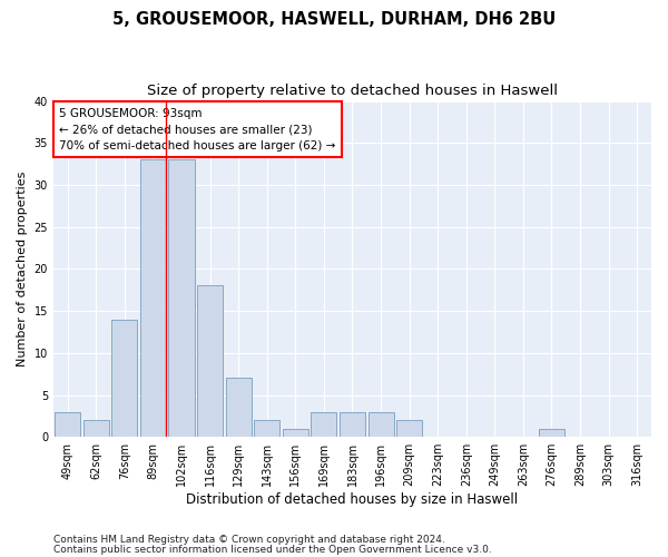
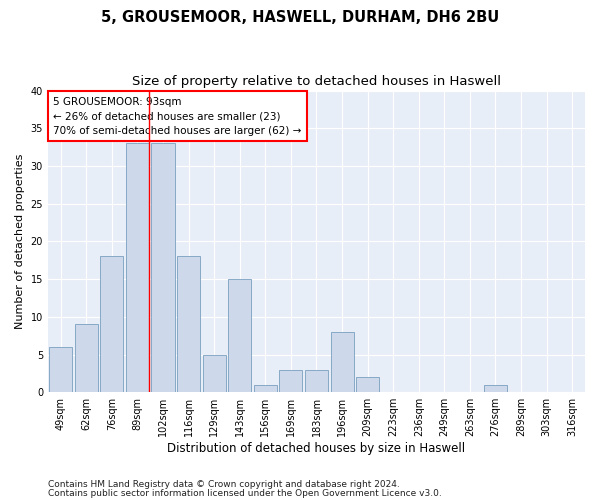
49sqm: 3 -> 6
62sqm: 2 -> 9
76sqm: 14 -> 18
129sqm: 7 -> 5
143sqm: 2 -> 15
196sqm: 3 -> 8
